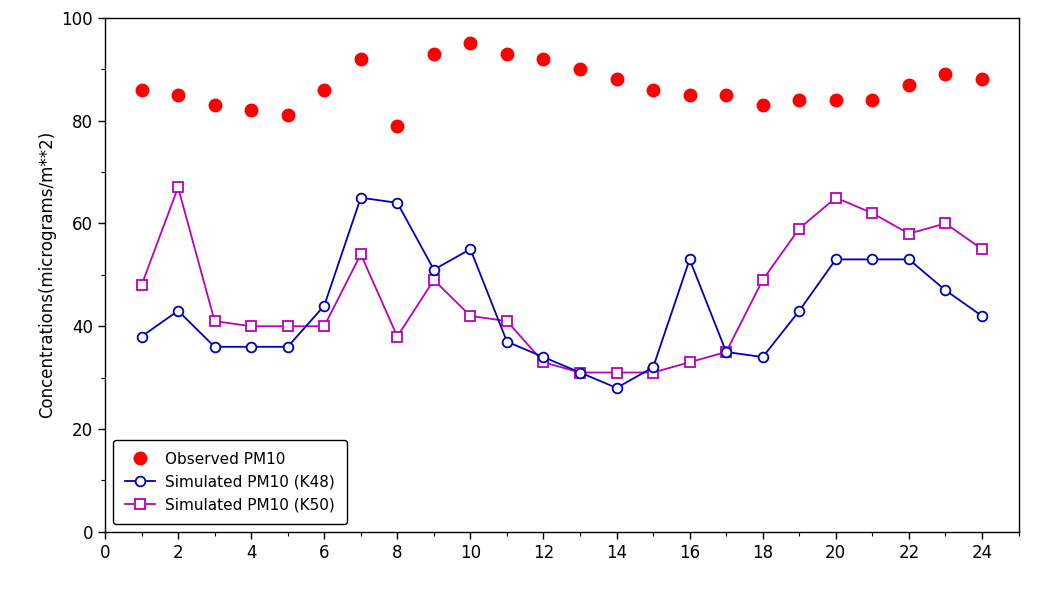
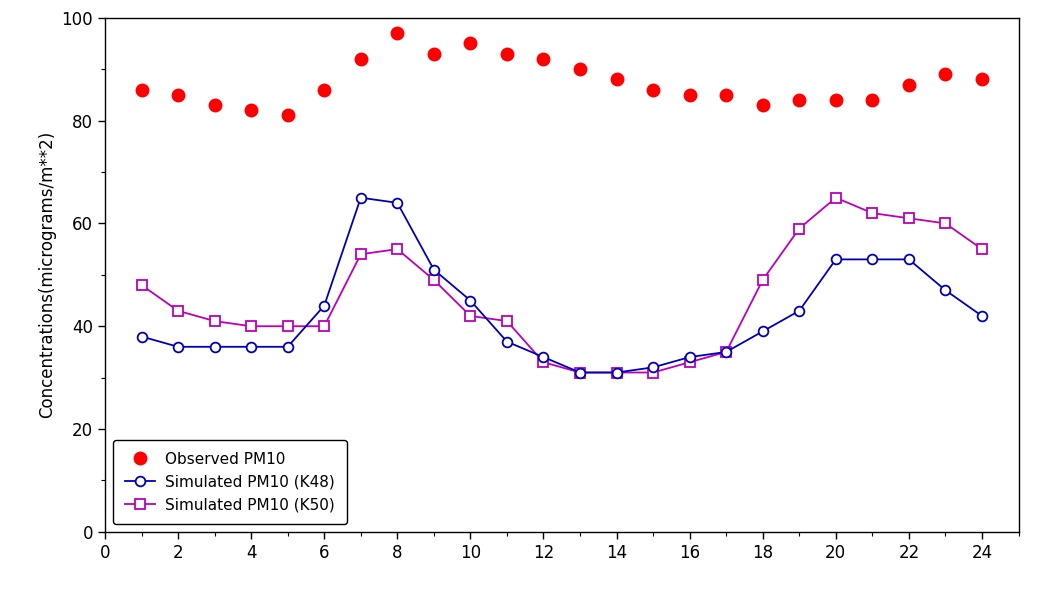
Simulated PM10 (K48)/2: 43 -> 36
Simulated PM10 (K50)/2: 67 -> 43
Observed PM10/8: 79 -> 97
Simulated PM10 (K50)/8: 38 -> 55
Simulated PM10 (K48)/10: 55 -> 45
Simulated PM10 (K48)/14: 28 -> 31
Simulated PM10 (K48)/16: 53 -> 34
Simulated PM10 (K48)/18: 34 -> 39
Simulated PM10 (K50)/22: 58 -> 61
